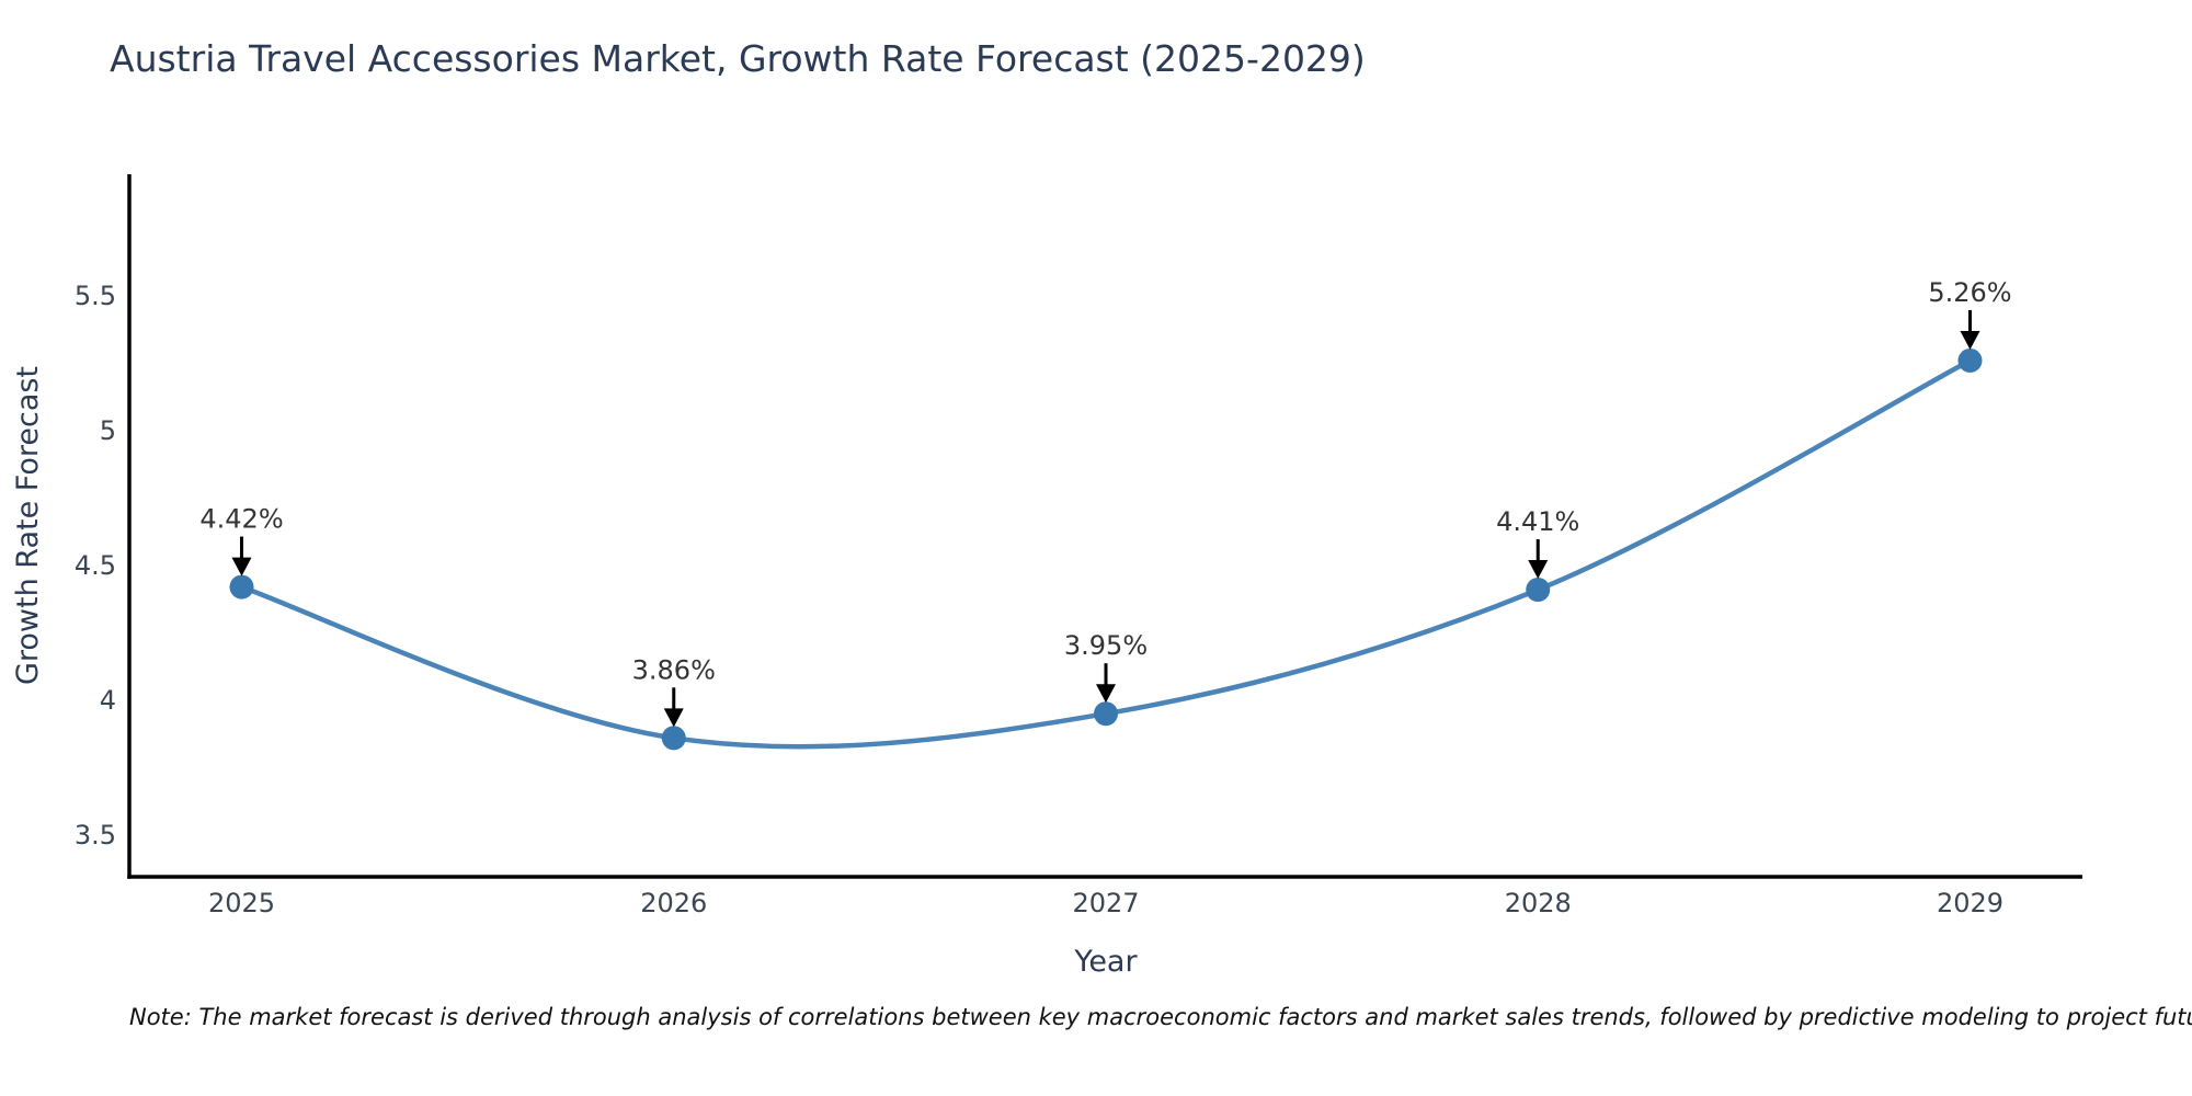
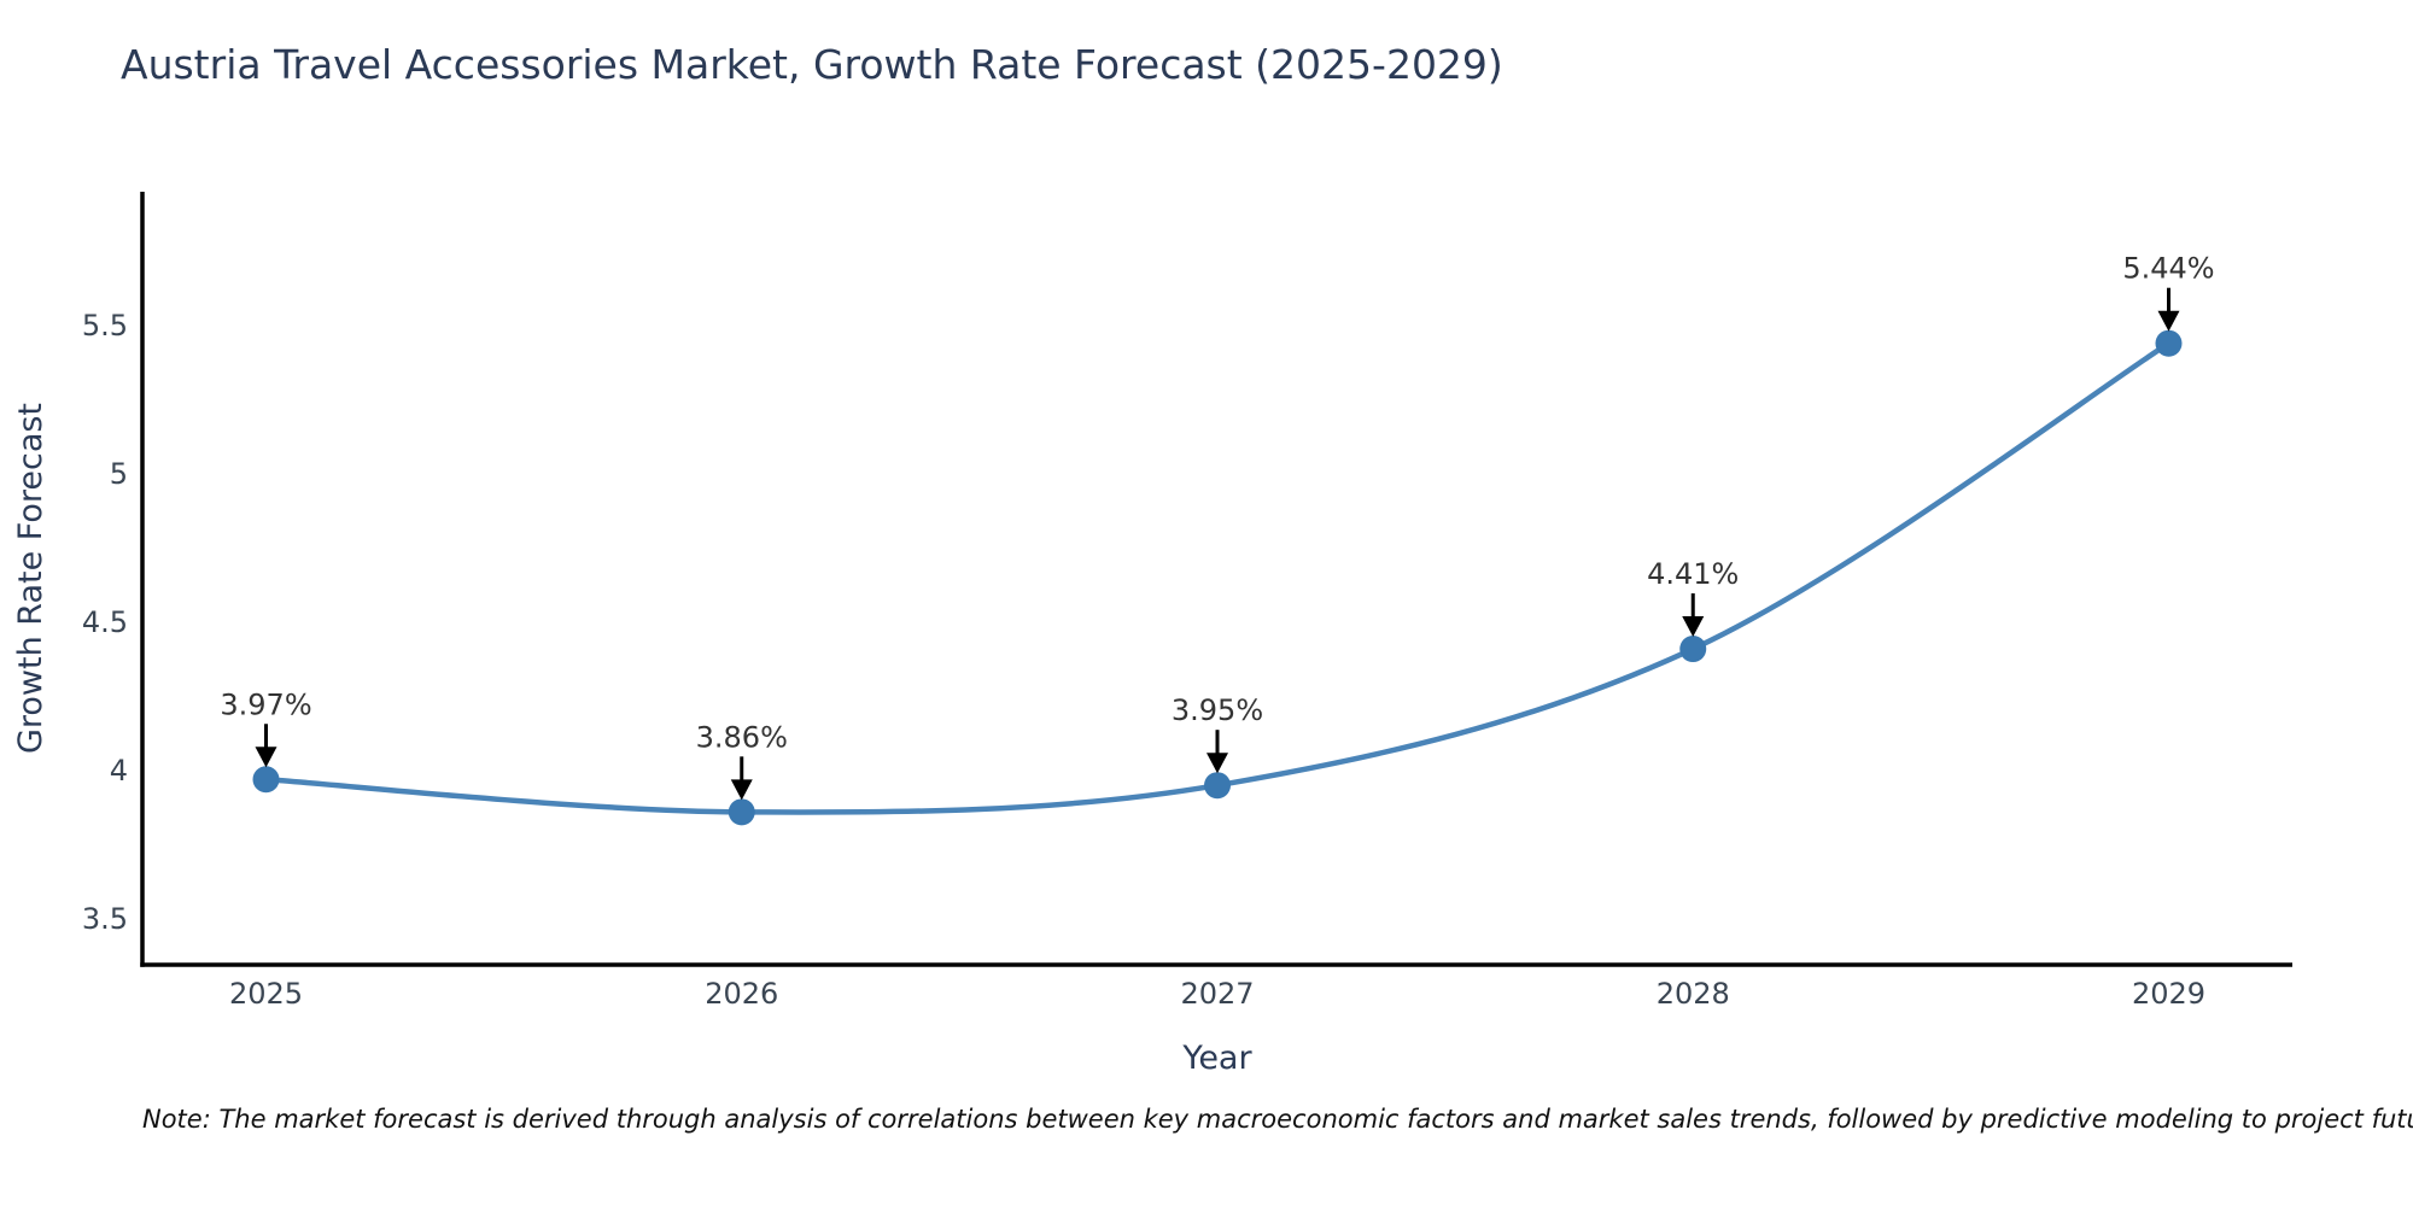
2025: 4.42% -> 3.97%
2029: 5.26% -> 5.44%
